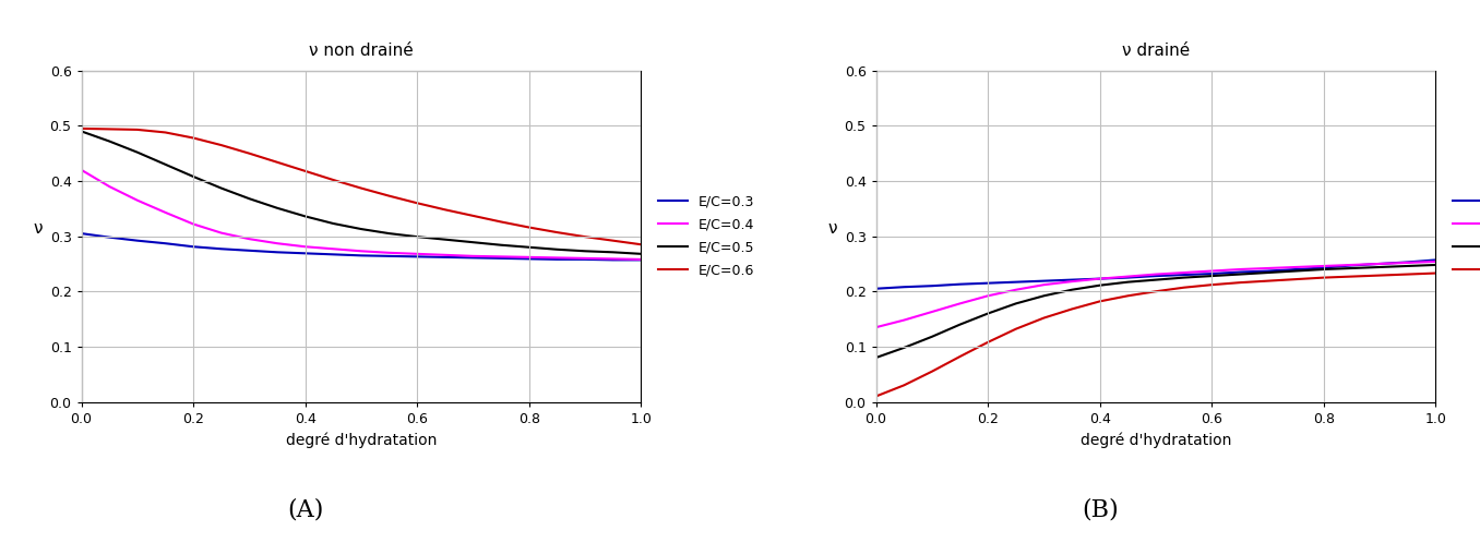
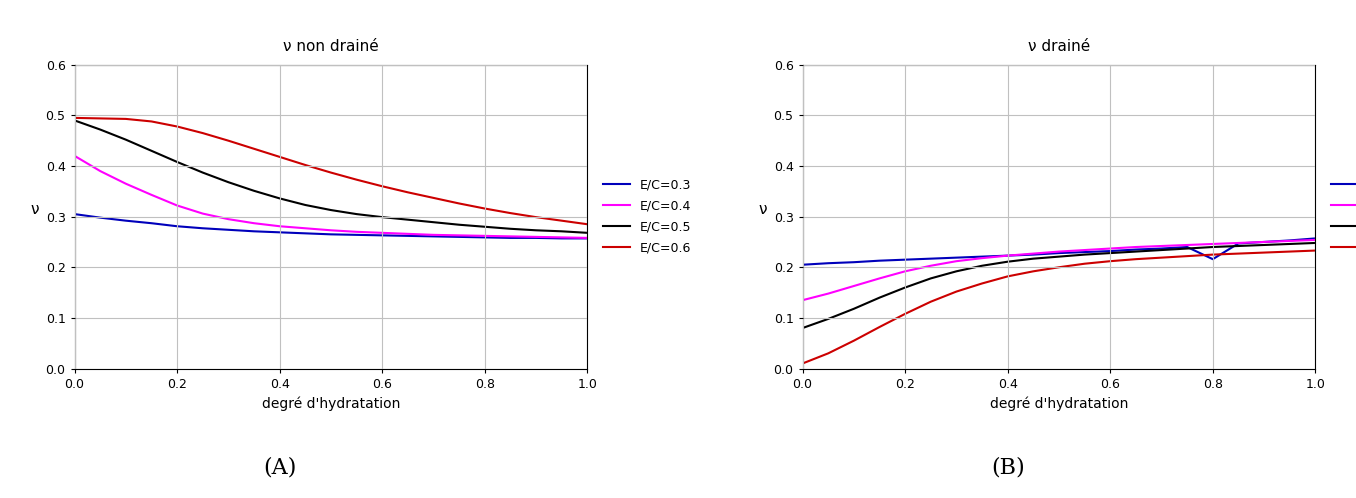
ν drainé/E/C=0.3/0.8: 0.243 -> 0.216
